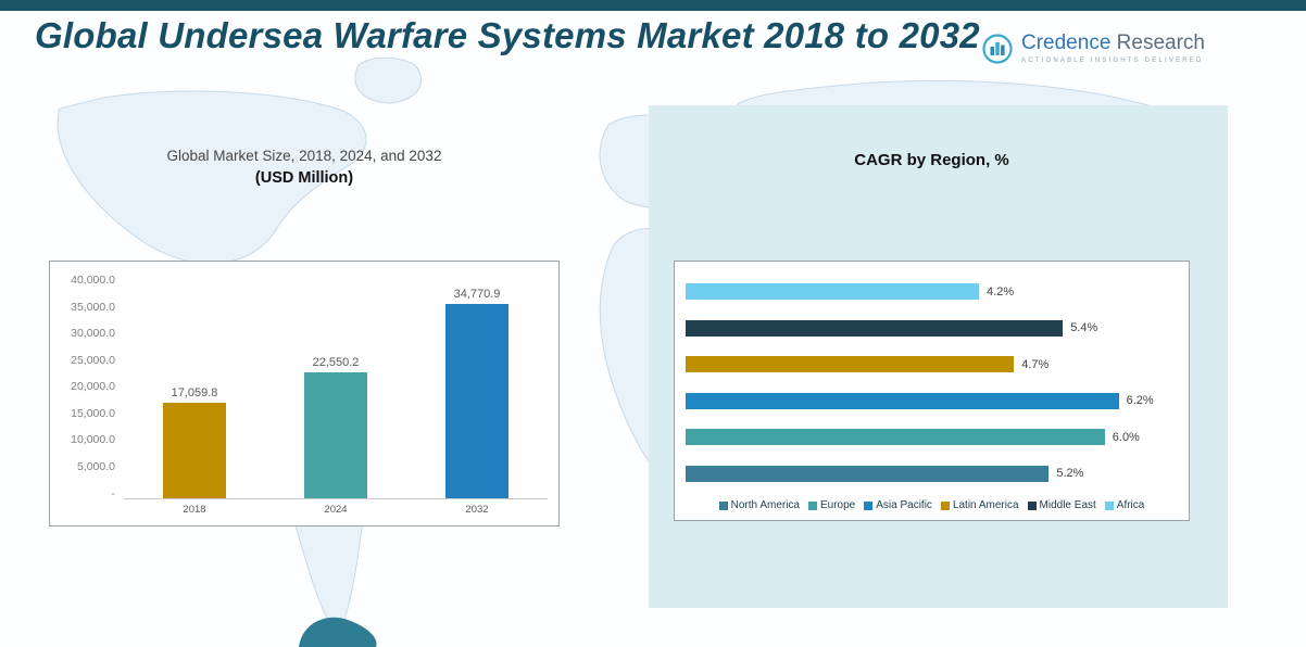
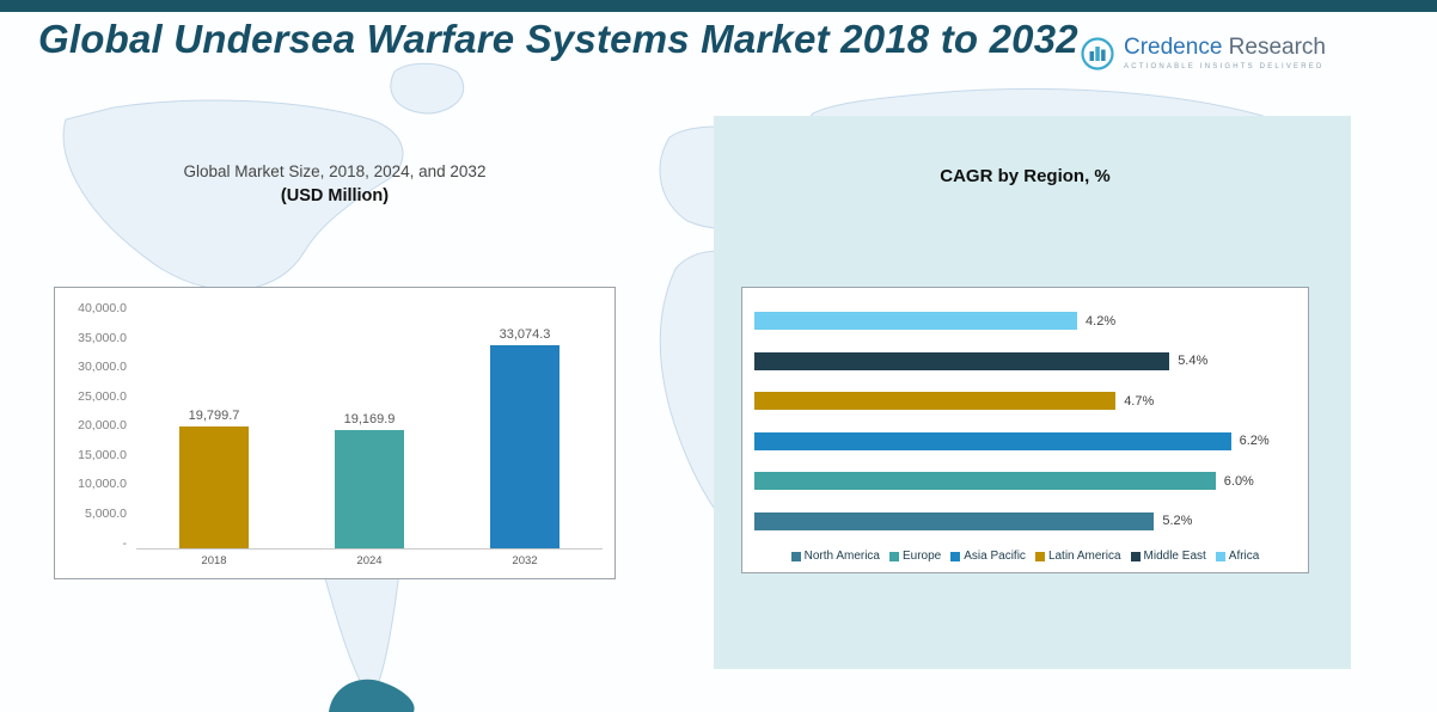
Global Market Size, 2018, 2024, and 2032 (USD Million)/2018: 17,059.8 -> 19,799.7
Global Market Size, 2018, 2024, and 2032 (USD Million)/2024: 22,550.2 -> 19,169.9
Global Market Size, 2018, 2024, and 2032 (USD Million)/2032: 34,770.9 -> 33,074.3
